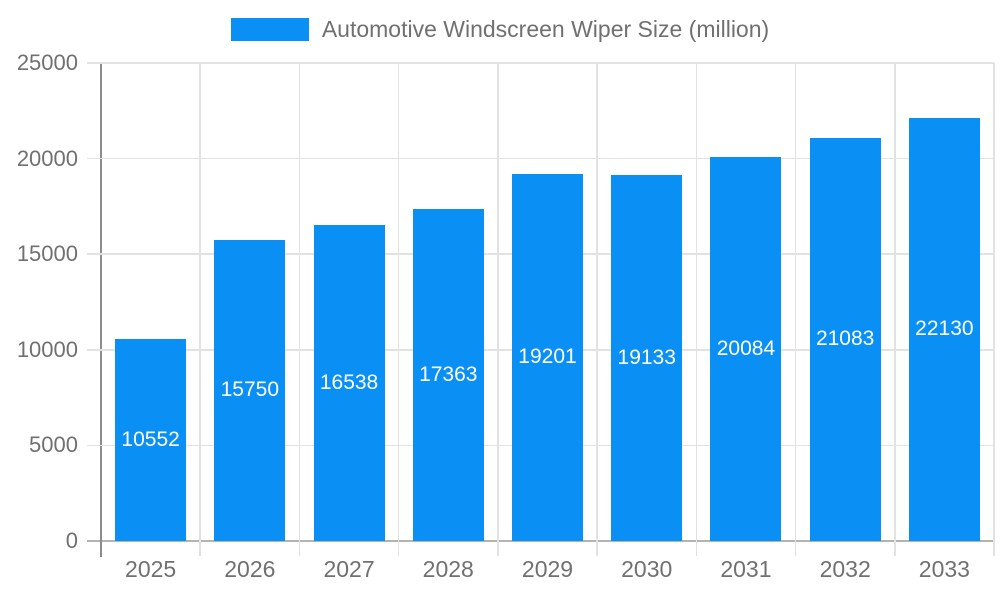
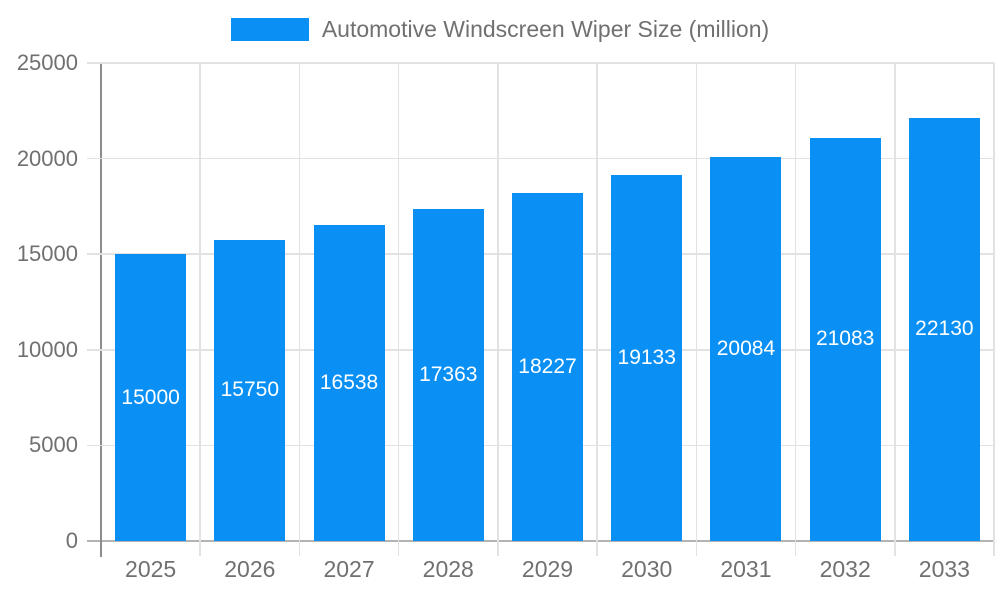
2025: 10552 -> 15000
2029: 19201 -> 18227
